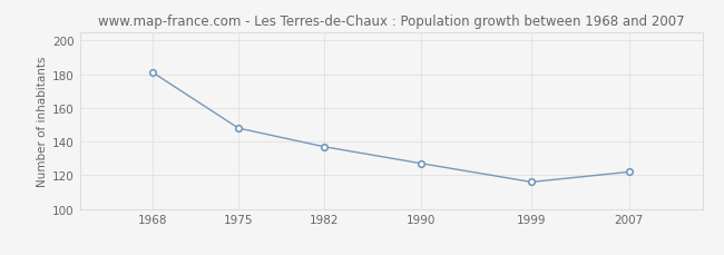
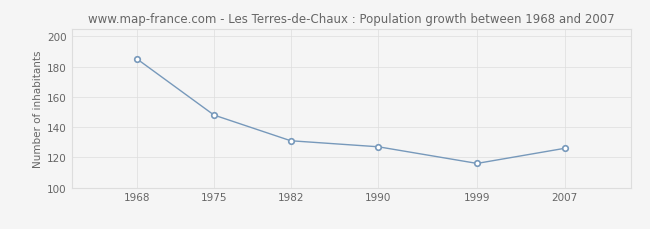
1968: 181 -> 185
1982: 137 -> 131
2007: 122 -> 126
